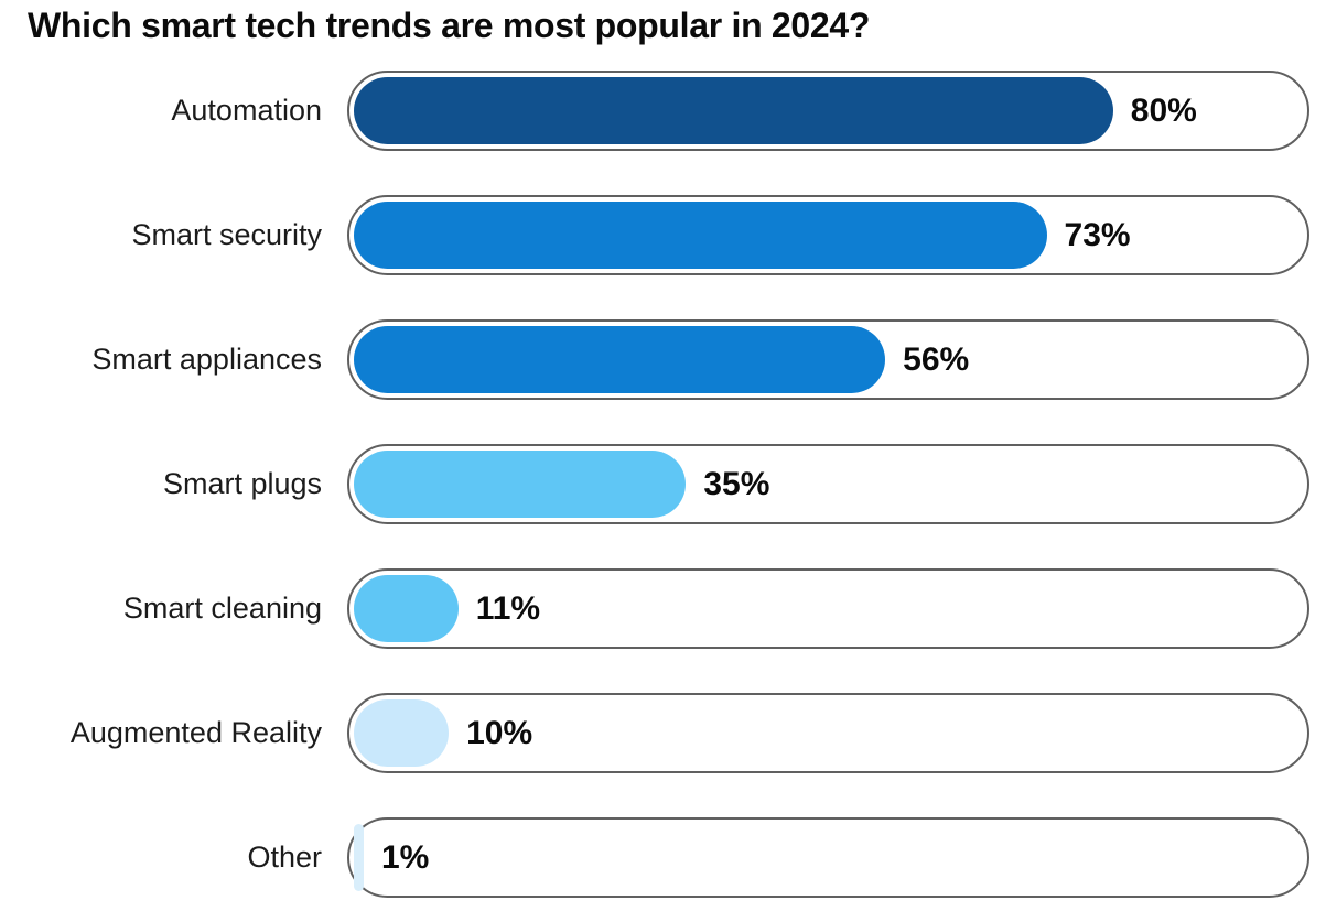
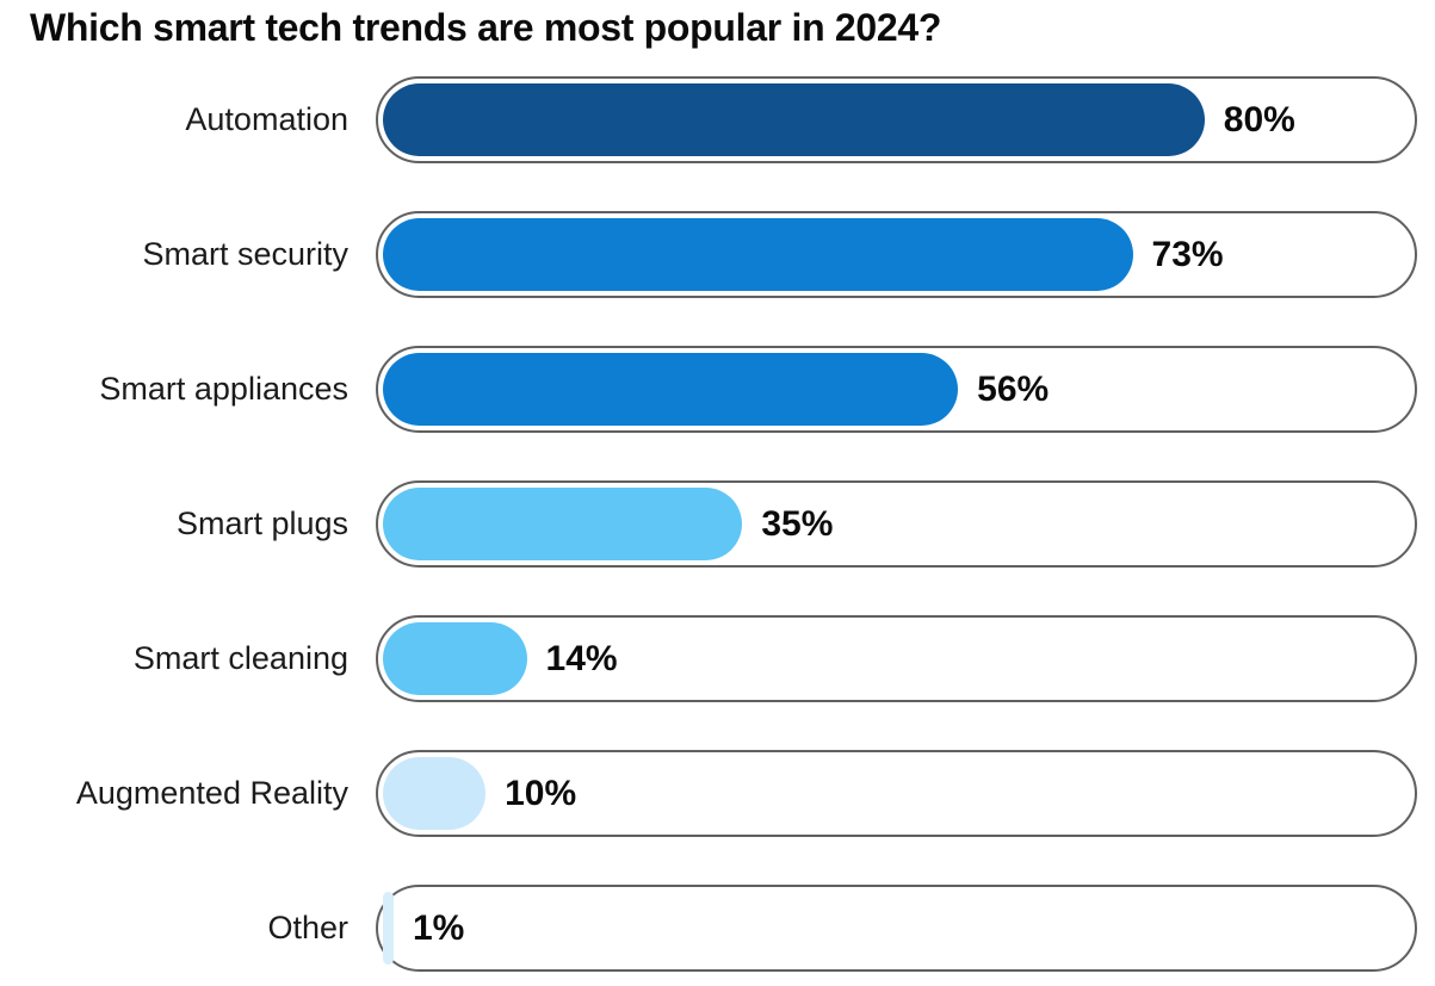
Smart cleaning: 11% -> 14%
